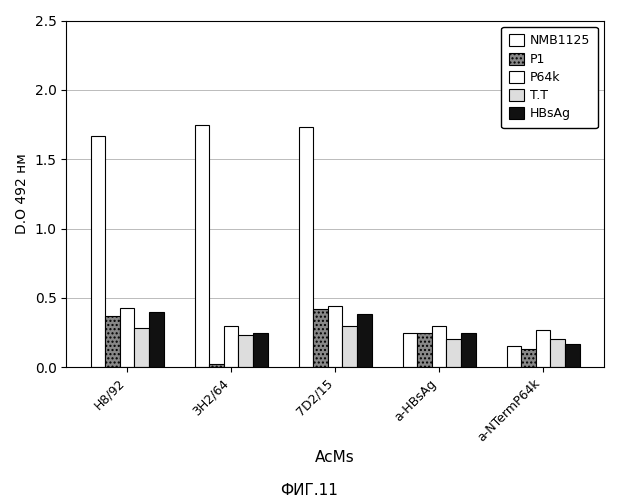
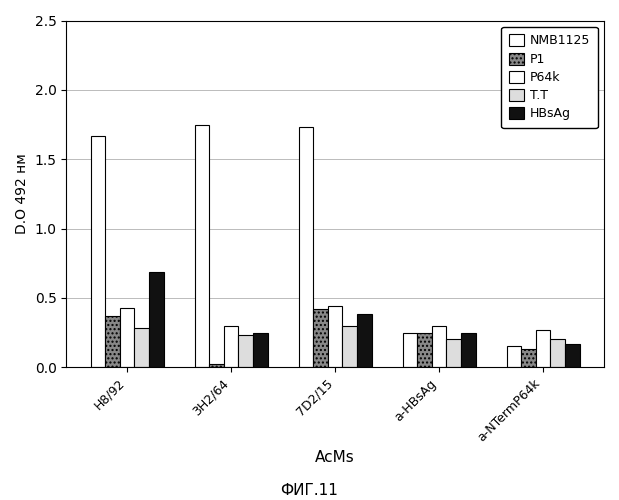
HBsAg/H8/92: 0.40 -> 0.69
